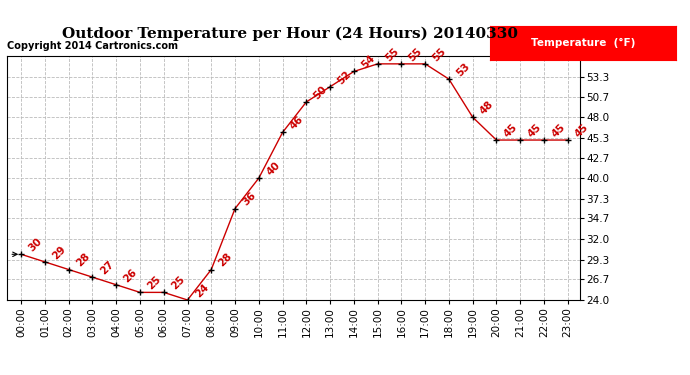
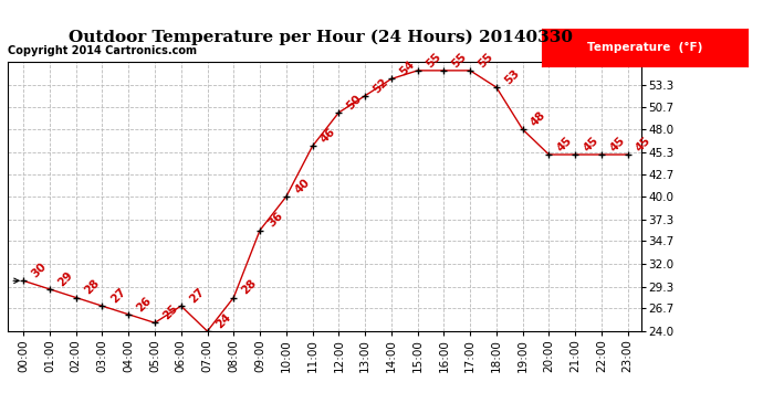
06:00: 25 -> 27
